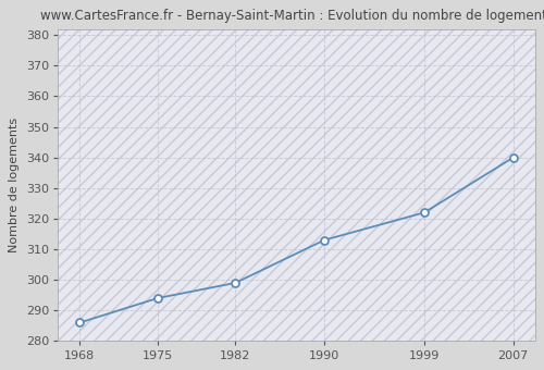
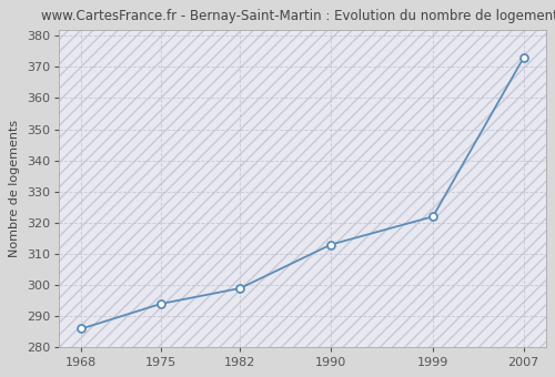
2007: 340 -> 373
